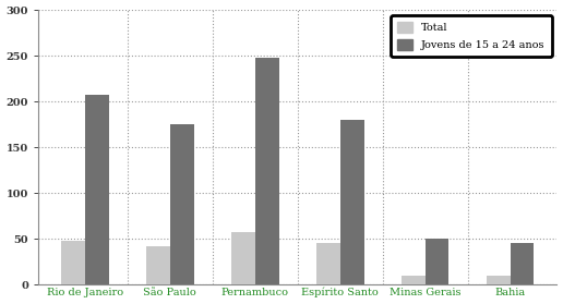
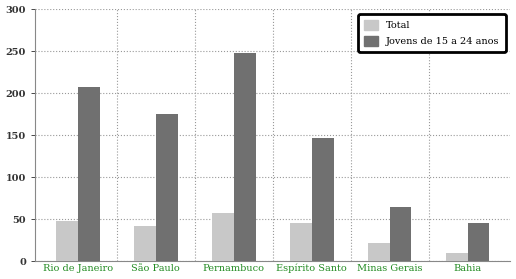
Jovens de 15 a 24 anos/Espírito Santo: 180 -> 146
Total/Minas Gerais: 10 -> 22
Jovens de 15 a 24 anos/Minas Gerais: 50 -> 64
